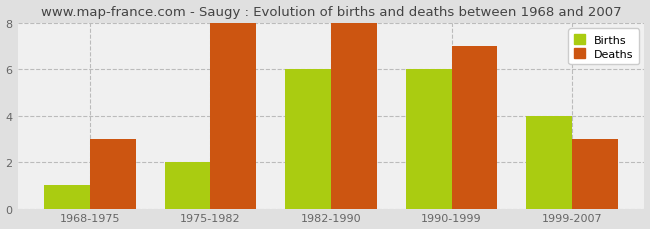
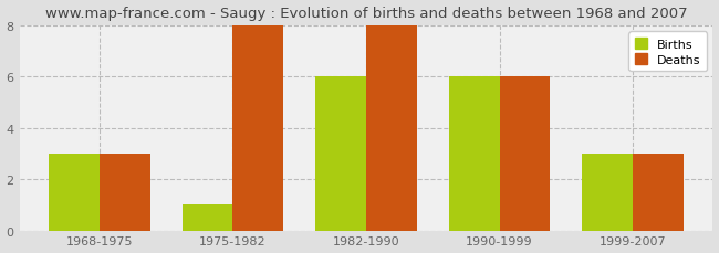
Births/1968-1975: 1 -> 3
Births/1975-1982: 2 -> 1
Deaths/1990-1999: 7 -> 6
Births/1999-2007: 4 -> 3
